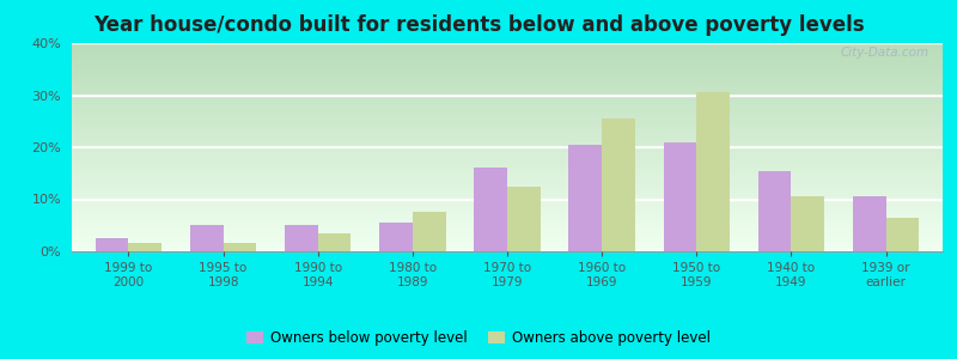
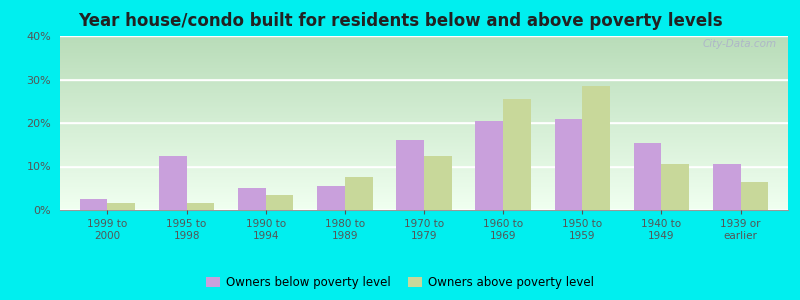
Owners below poverty level/1995 to 1998: 5.0% -> 12.5%
Owners above poverty level/1950 to 1959: 30.5% -> 28.5%
